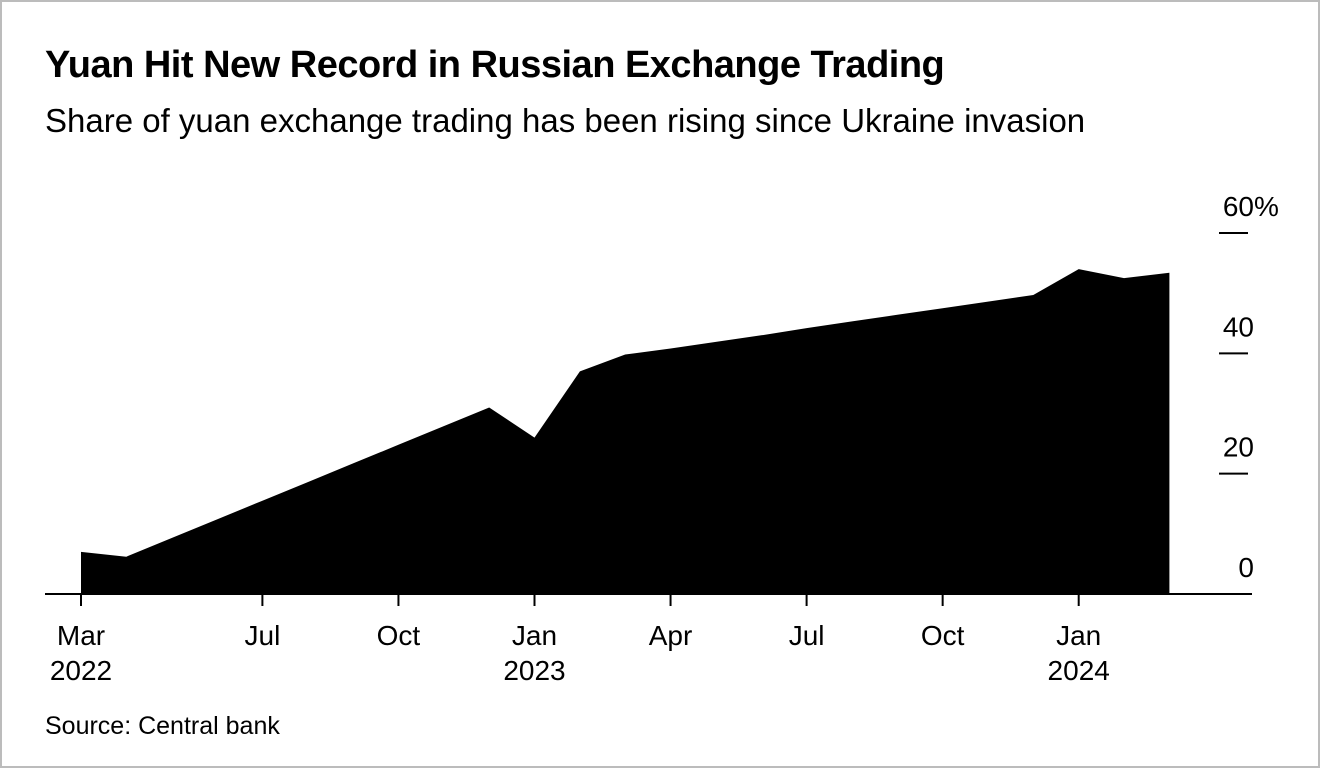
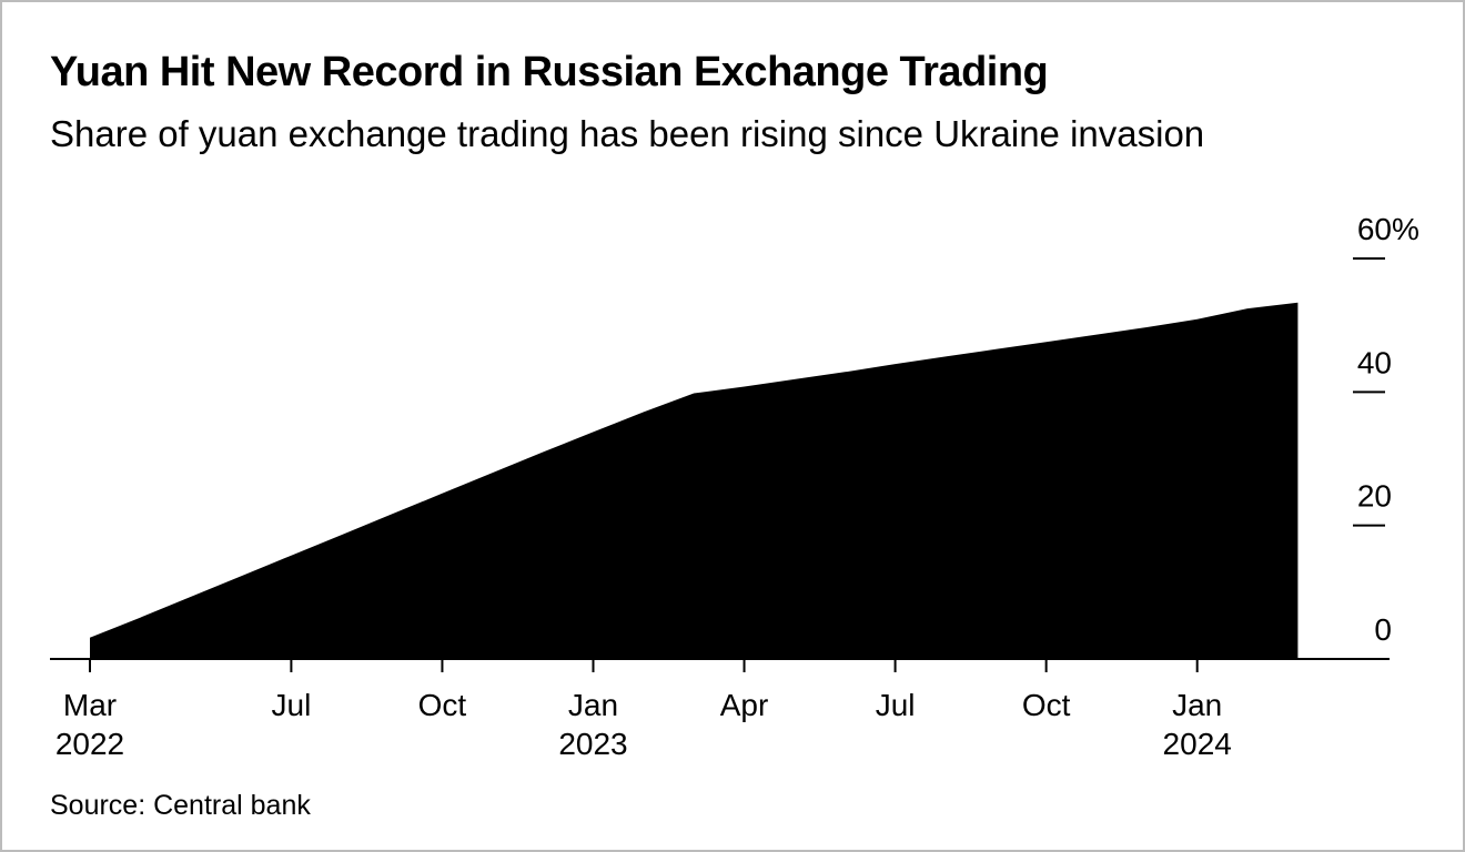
Mar 2022: 7 -> 3
Jan 2023: 26 -> 34
Jan 2024: 54 -> 51
